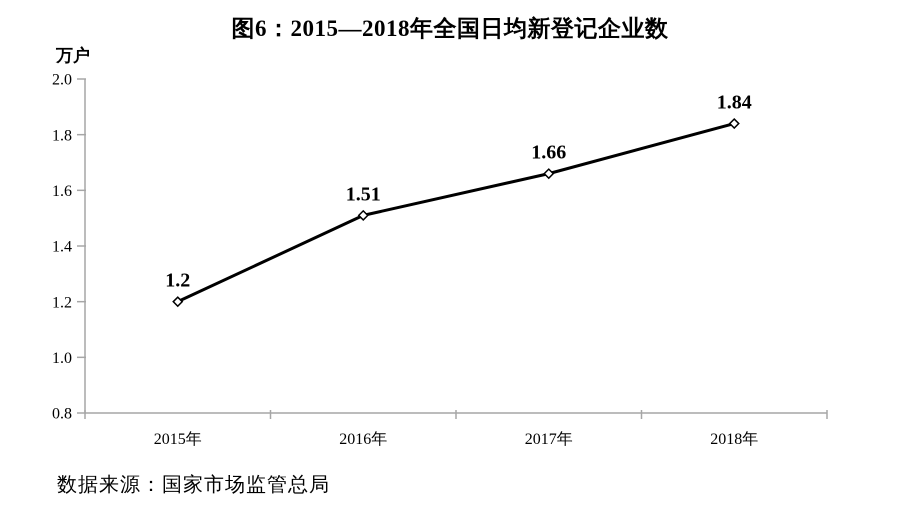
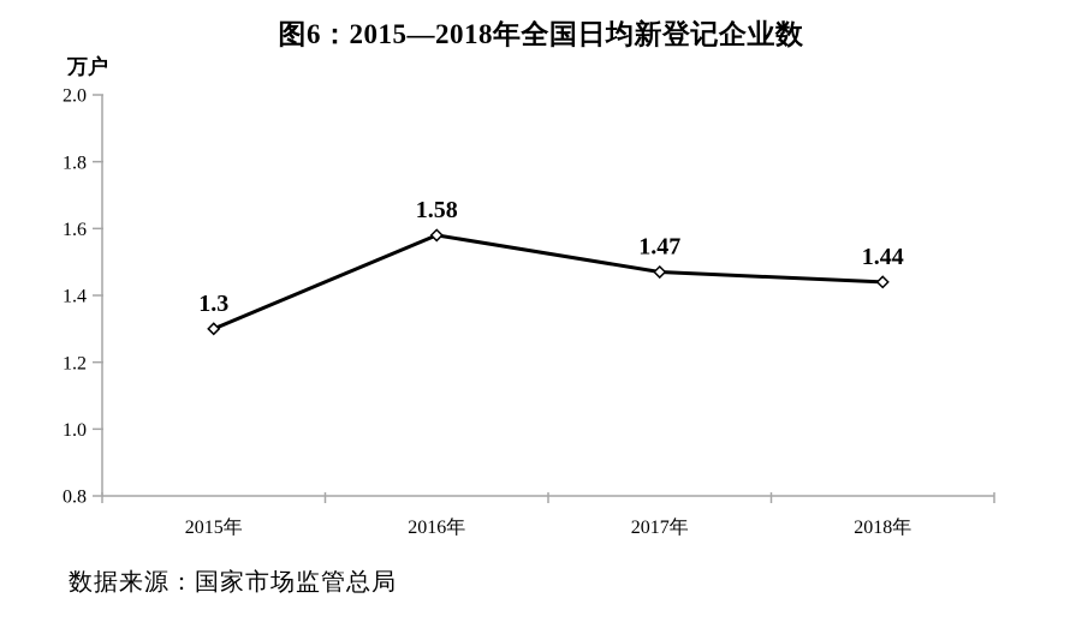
2015年: 1.2 -> 1.3
2016年: 1.51 -> 1.58
2017年: 1.66 -> 1.47
2018年: 1.84 -> 1.44
